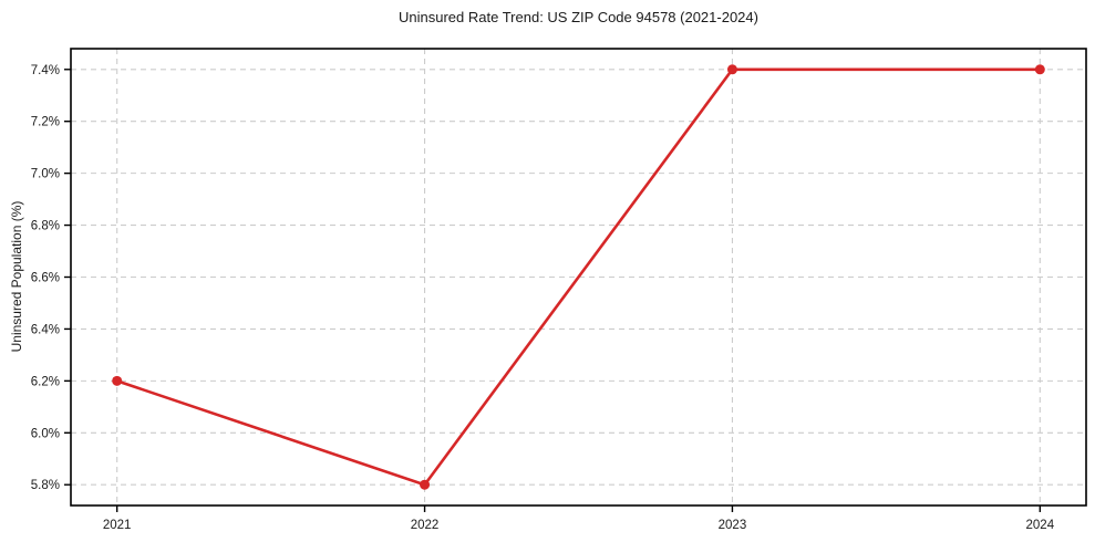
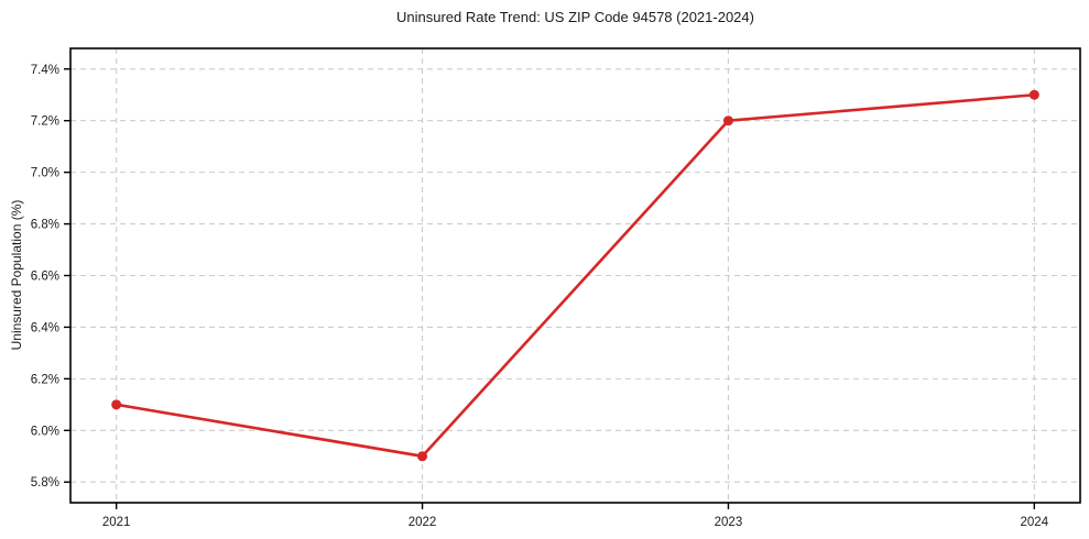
2021: 6.2% -> 6.1%
2022: 5.8% -> 5.9%
2023: 7.4% -> 7.2%
2024: 7.4% -> 7.3%
